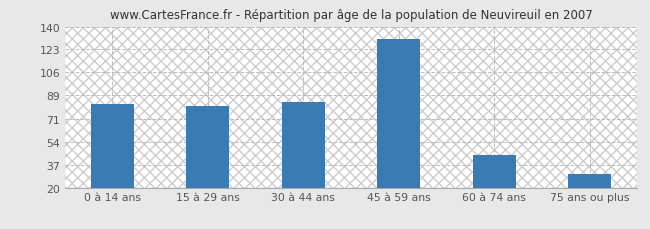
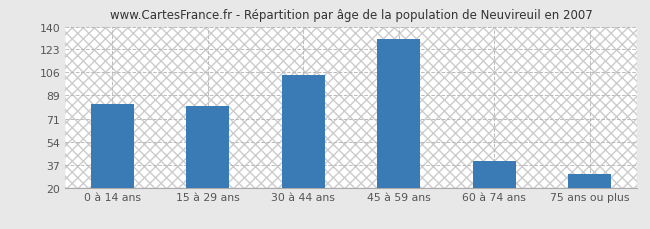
30 à 44 ans: 84 -> 104
60 à 74 ans: 44 -> 40
